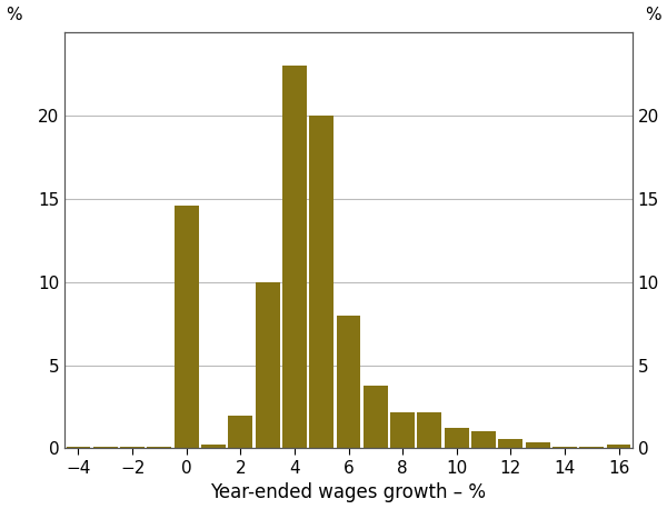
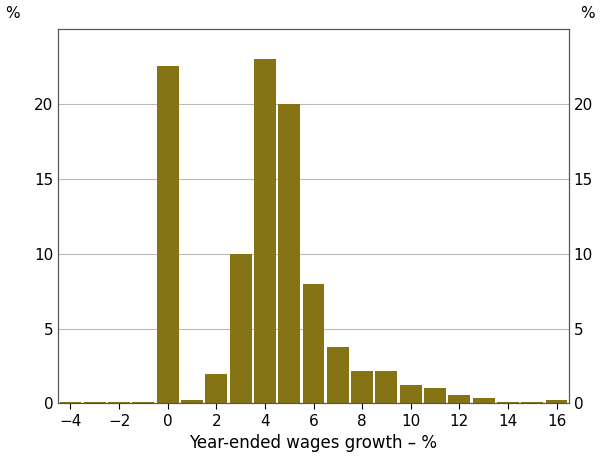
0: 14.6 -> 22.5
